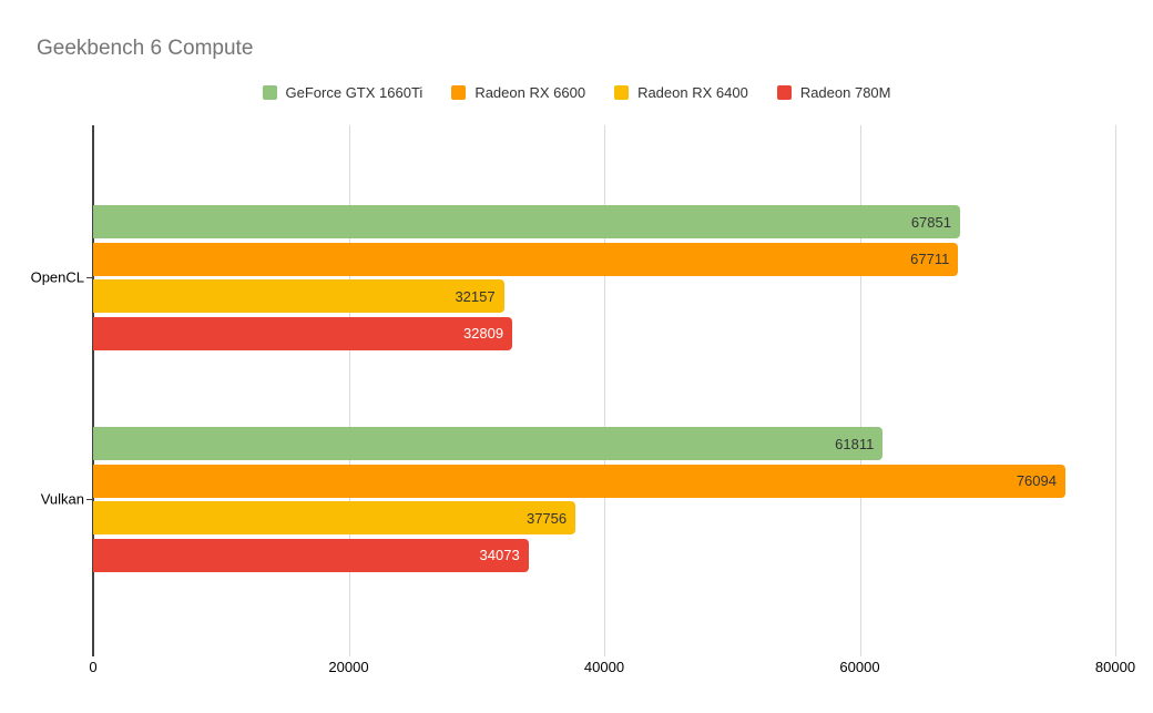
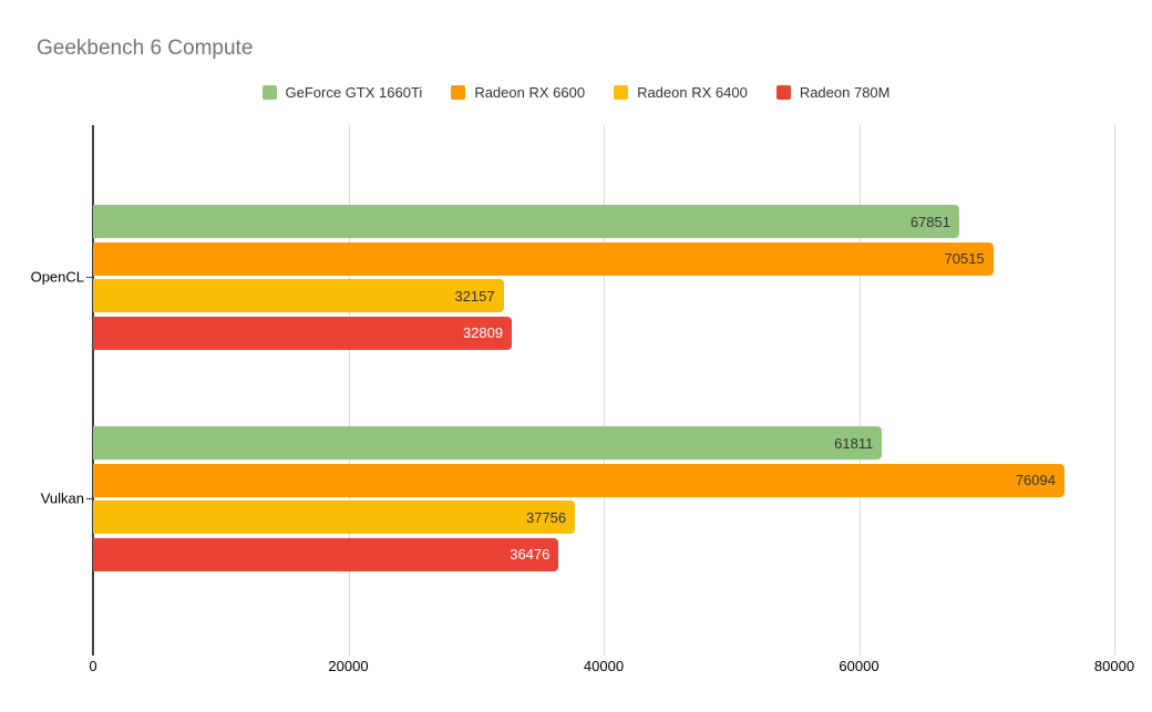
Radeon RX 6600/OpenCL: 67711 -> 70515
Radeon 780M/Vulkan: 34073 -> 36476
